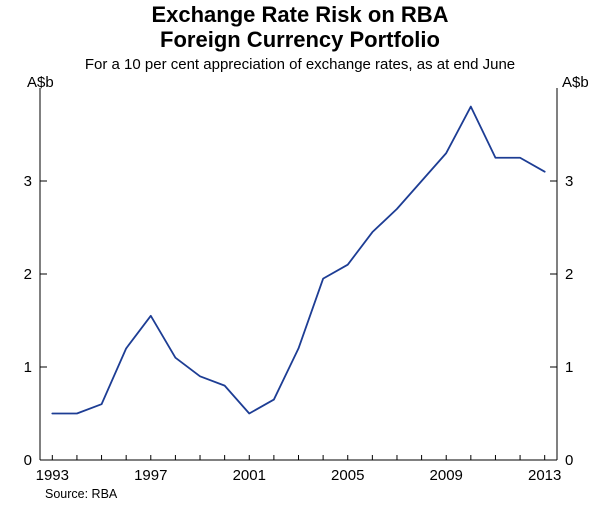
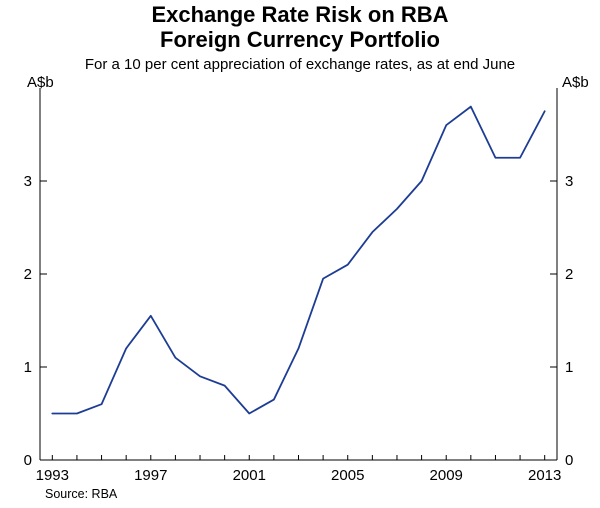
2009: 3.3 -> 3.6
2013: 3.1 -> 3.8
